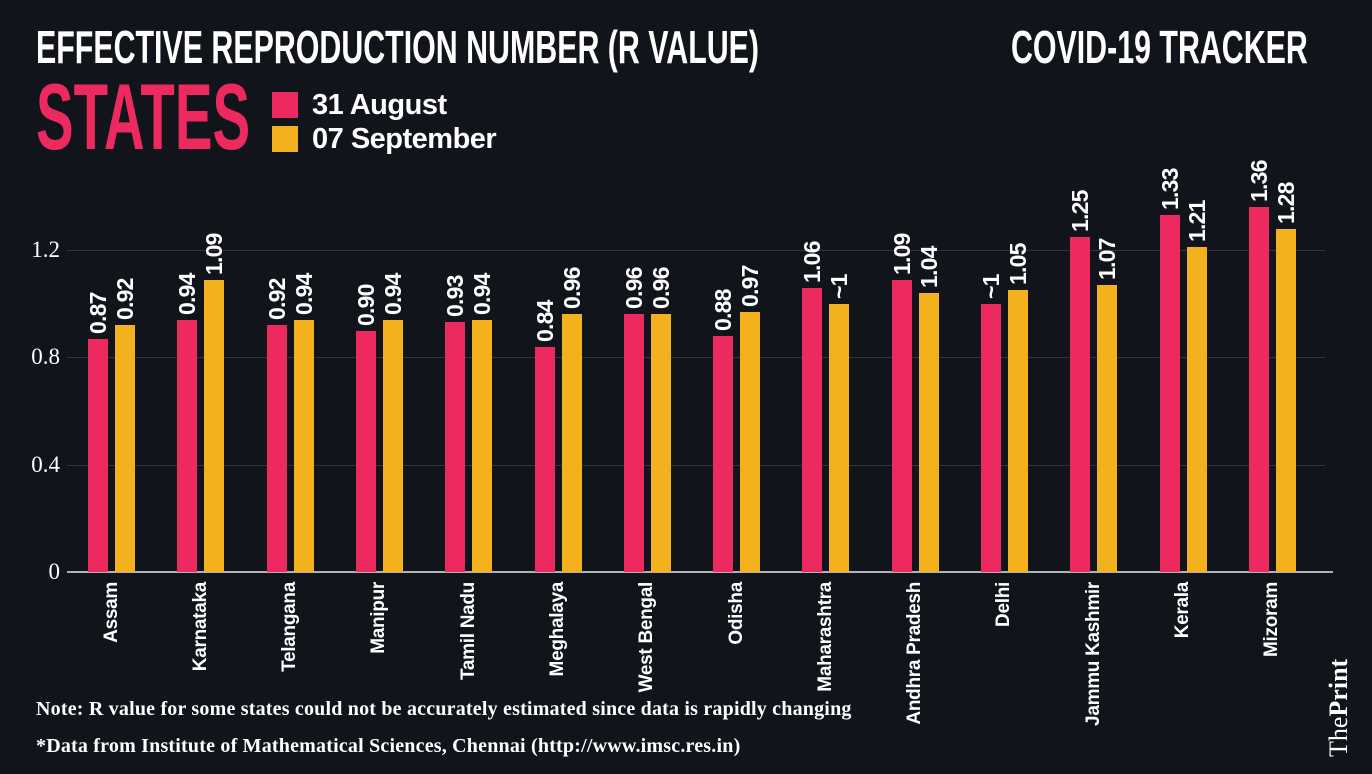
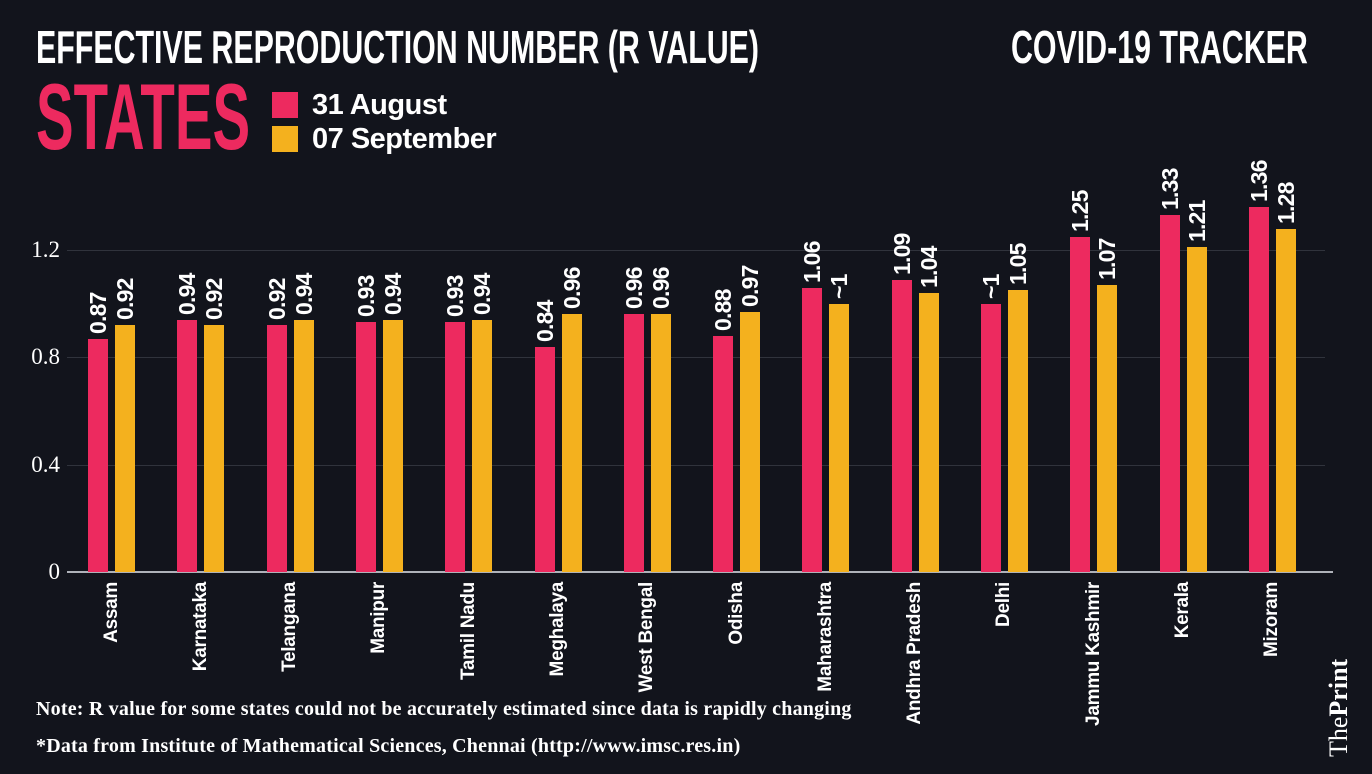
07 September/Karnataka: 1.09 -> 0.92
31 August/Manipur: 0.90 -> 0.93
